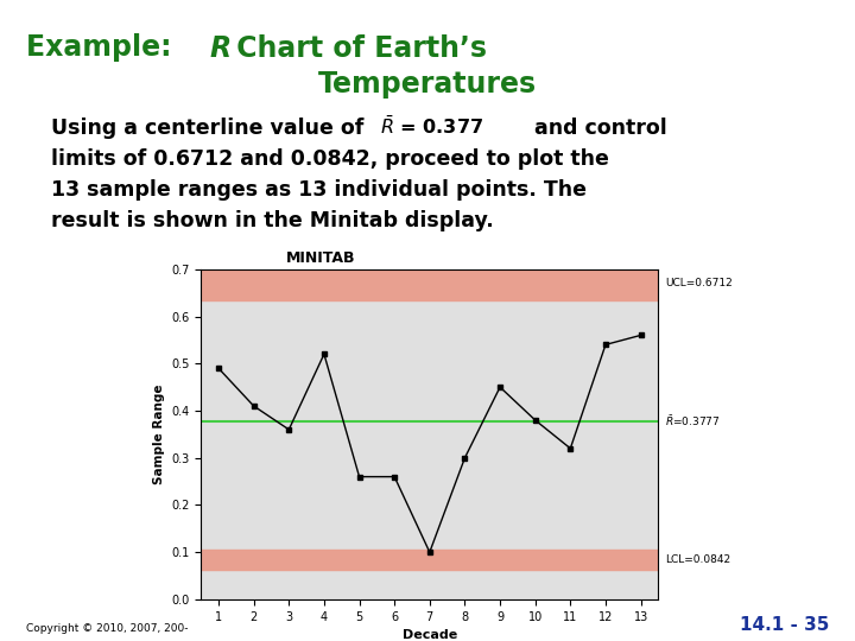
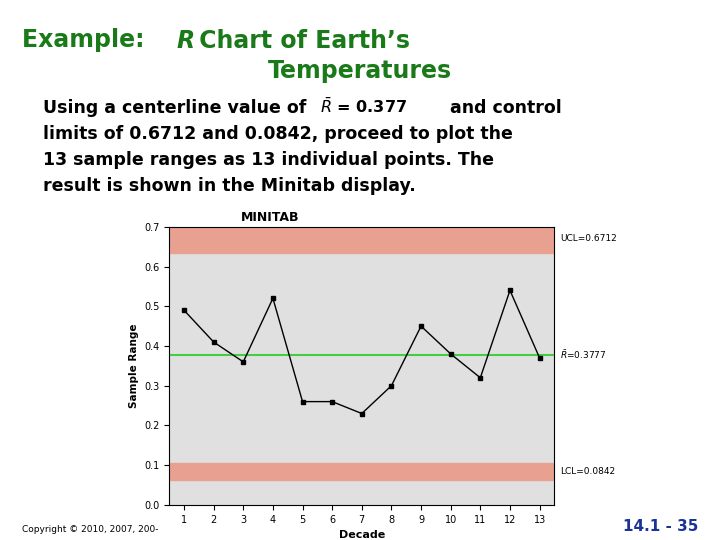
7: 0.10 -> 0.23
13: 0.56 -> 0.37
